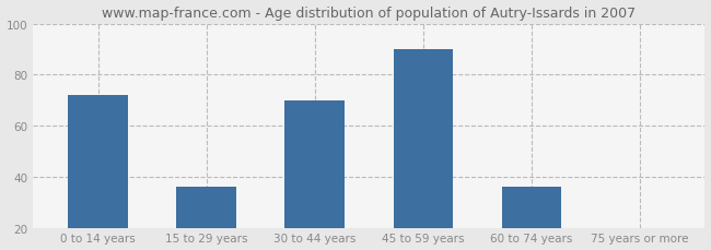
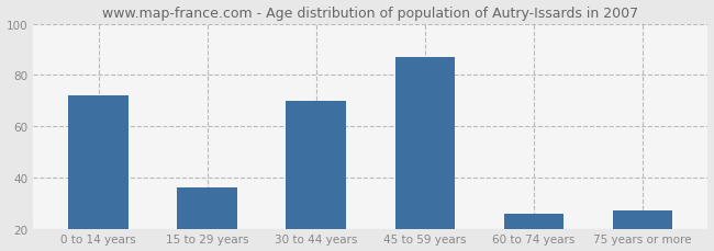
45 to 59 years: 90 -> 87
60 to 74 years: 36 -> 26
75 years or more: 20 -> 27
